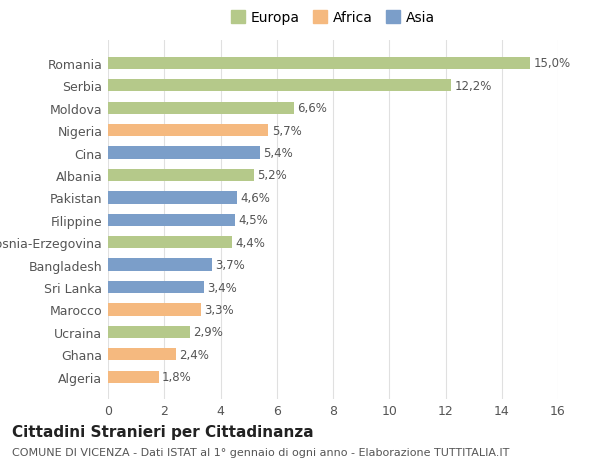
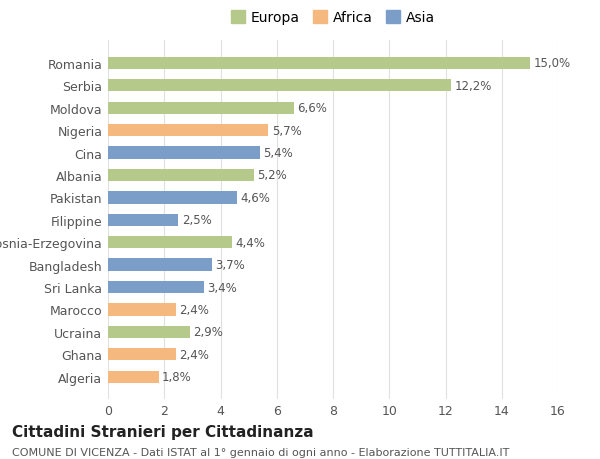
Filippine: 4,5% -> 2,5%
Marocco: 3,3% -> 2,4%
